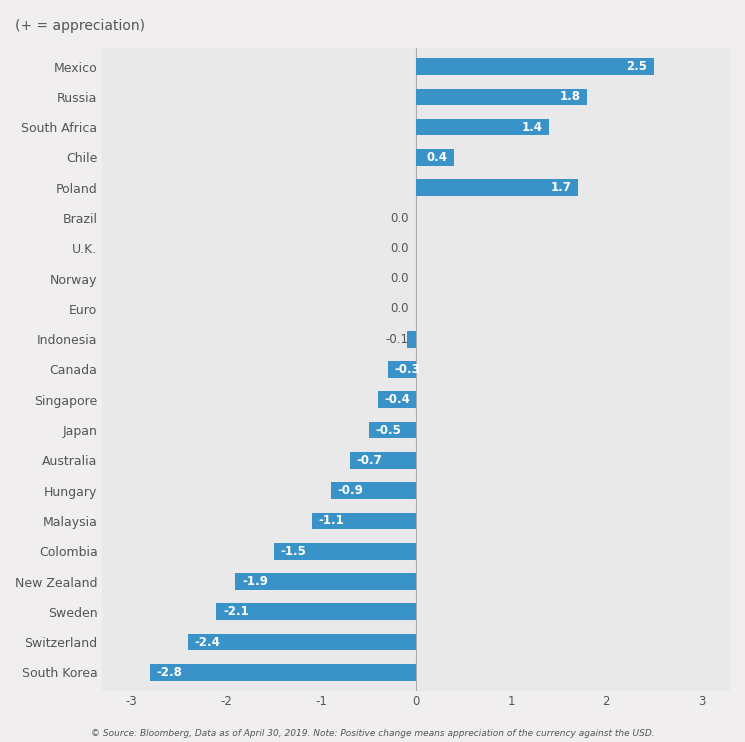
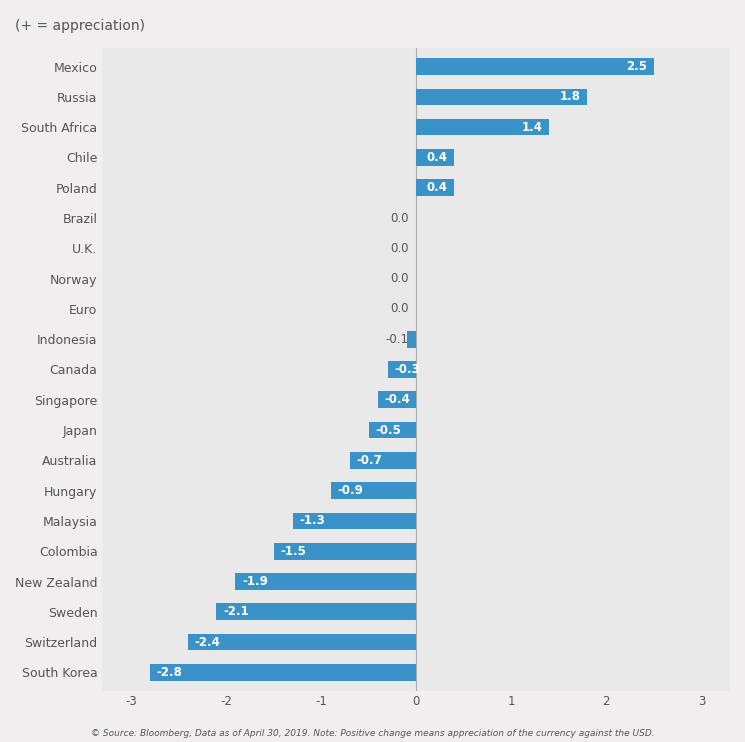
Poland: 1.7 -> 0.4
Malaysia: -1.1 -> -1.3
